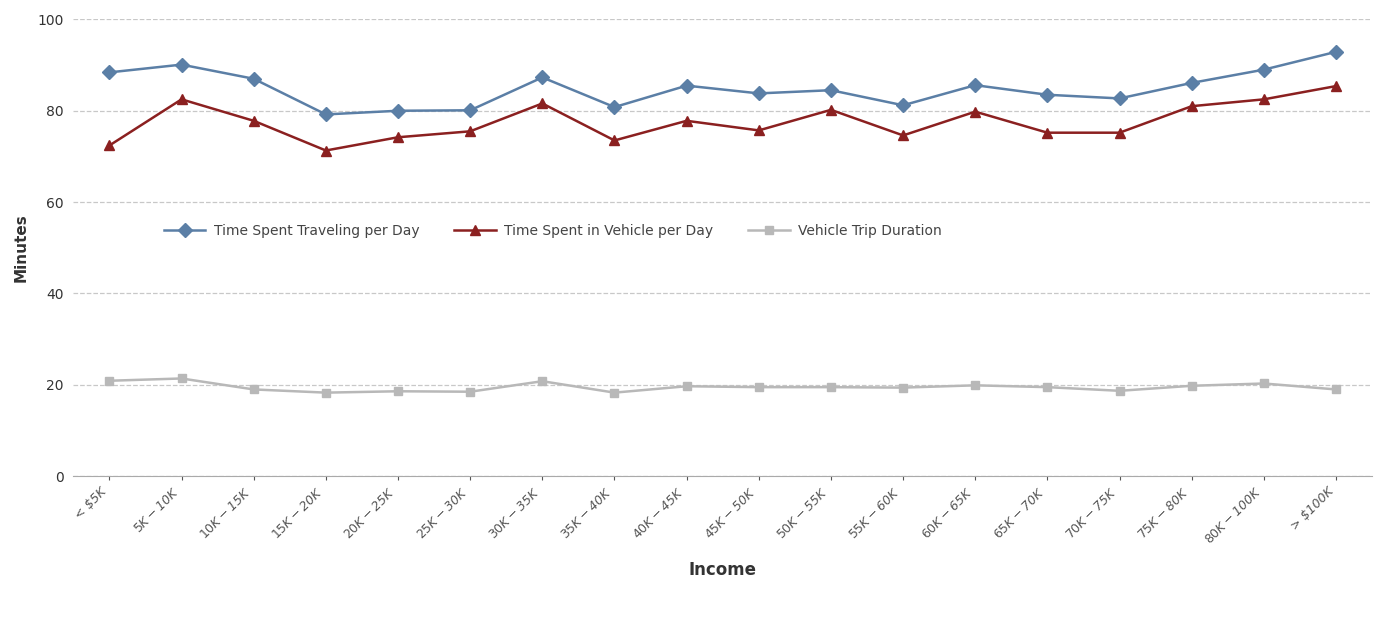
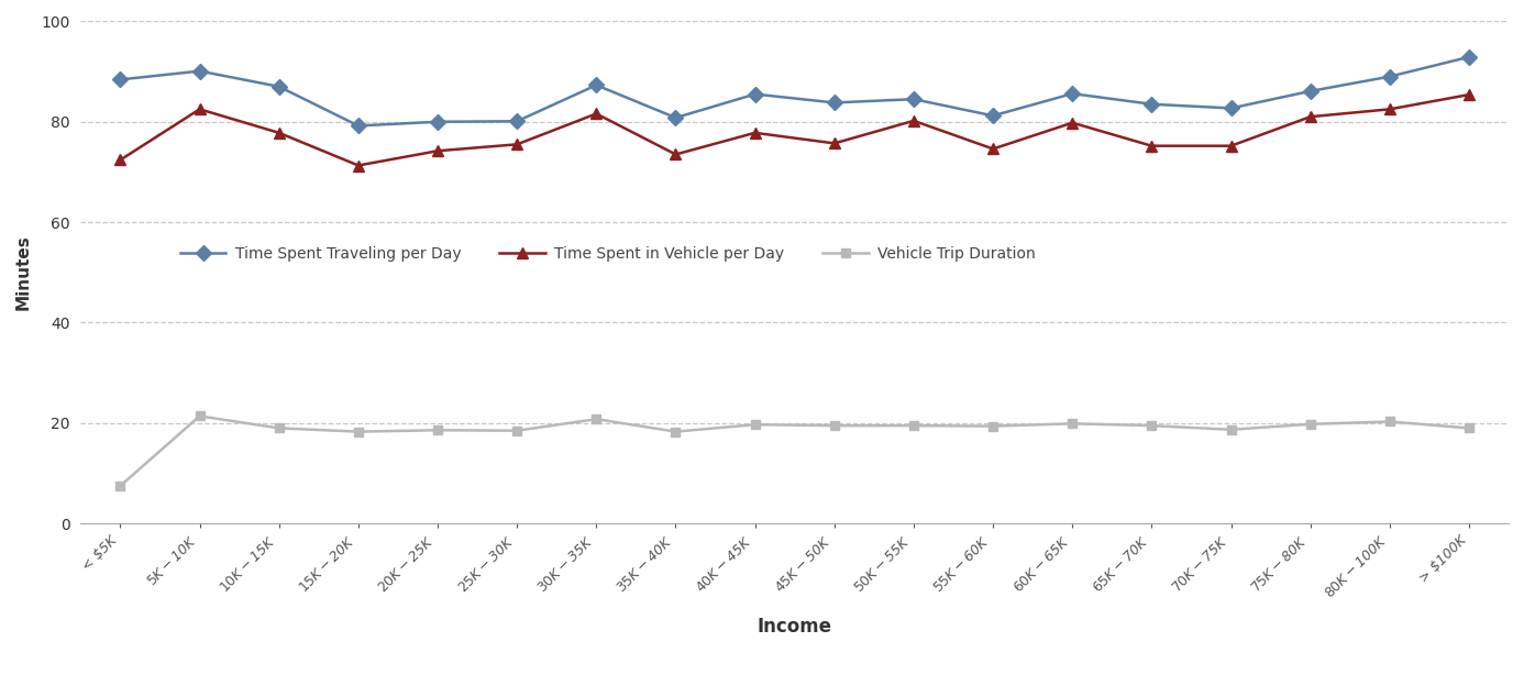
Vehicle Trip Duration/< $5K: 20.9 -> 7.5
